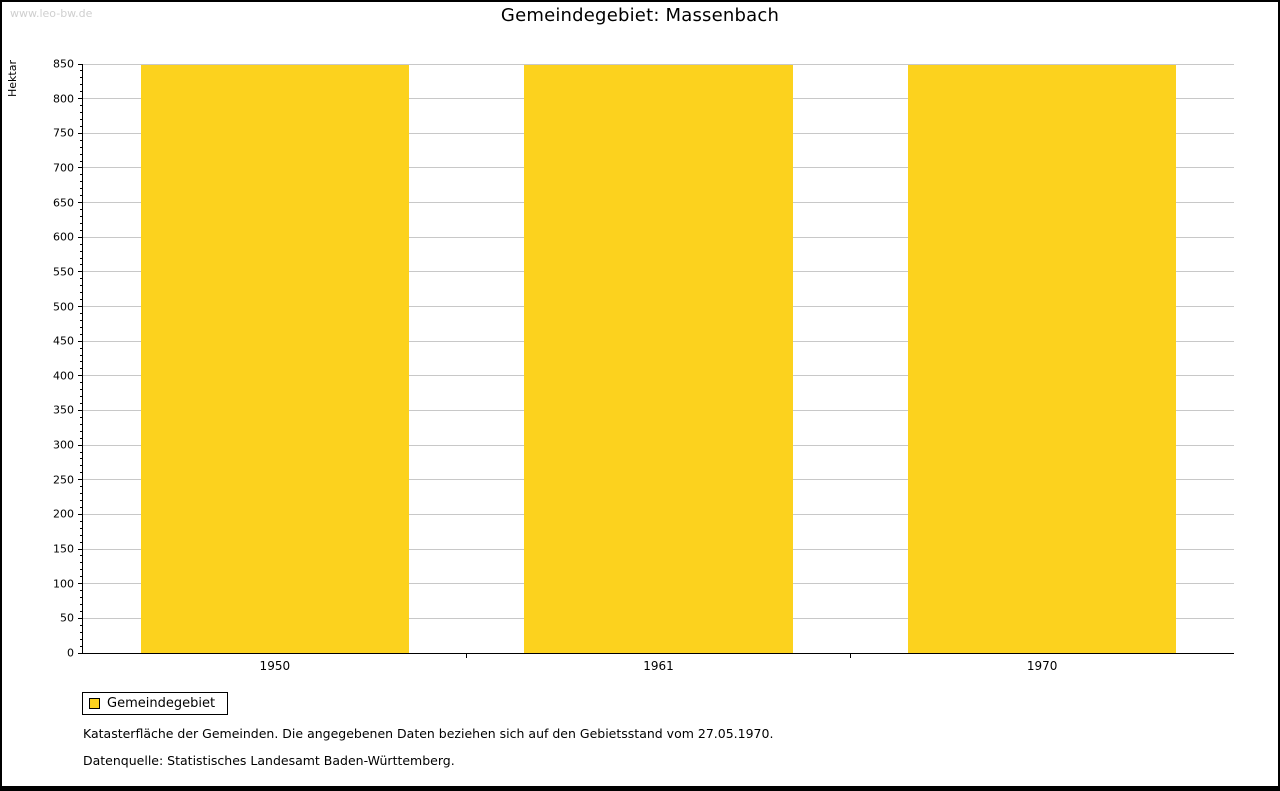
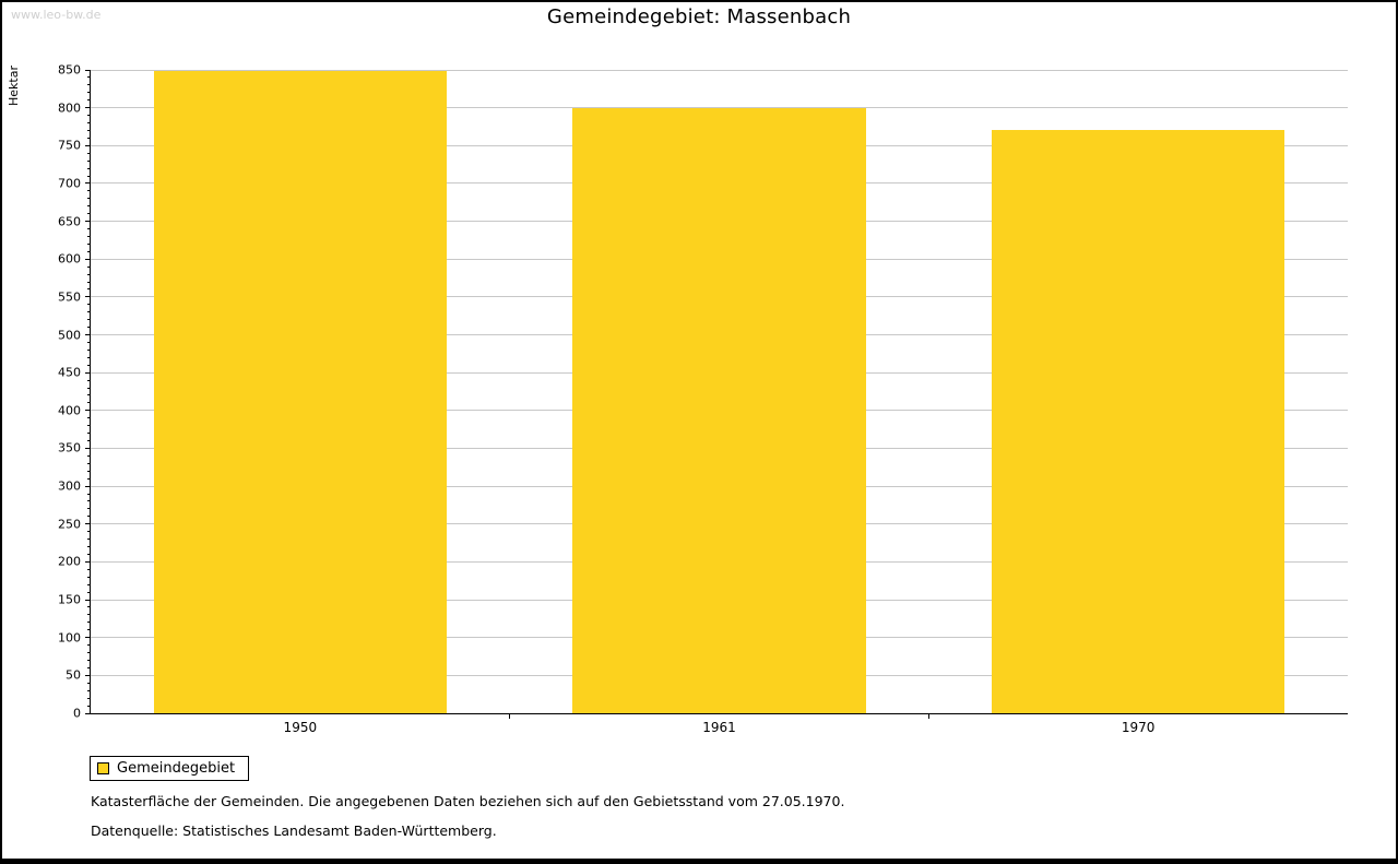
1961: 850 -> 800
1970: 850 -> 770
